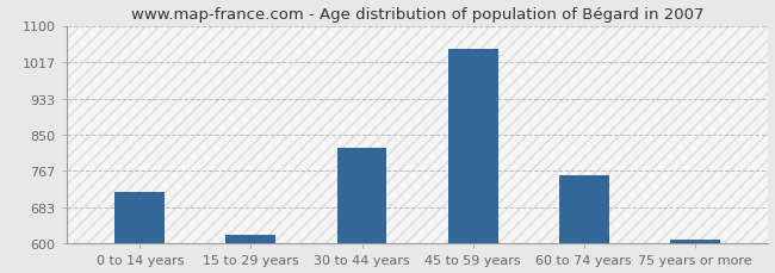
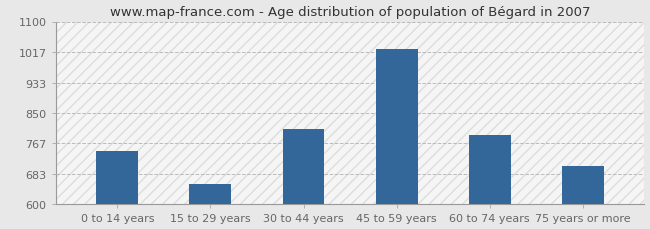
0 to 14 years: 720 -> 745
15 to 29 years: 621 -> 655
30 to 44 years: 820 -> 805
45 to 59 years: 1047 -> 1025
60 to 74 years: 756 -> 790
75 years or more: 608 -> 705
